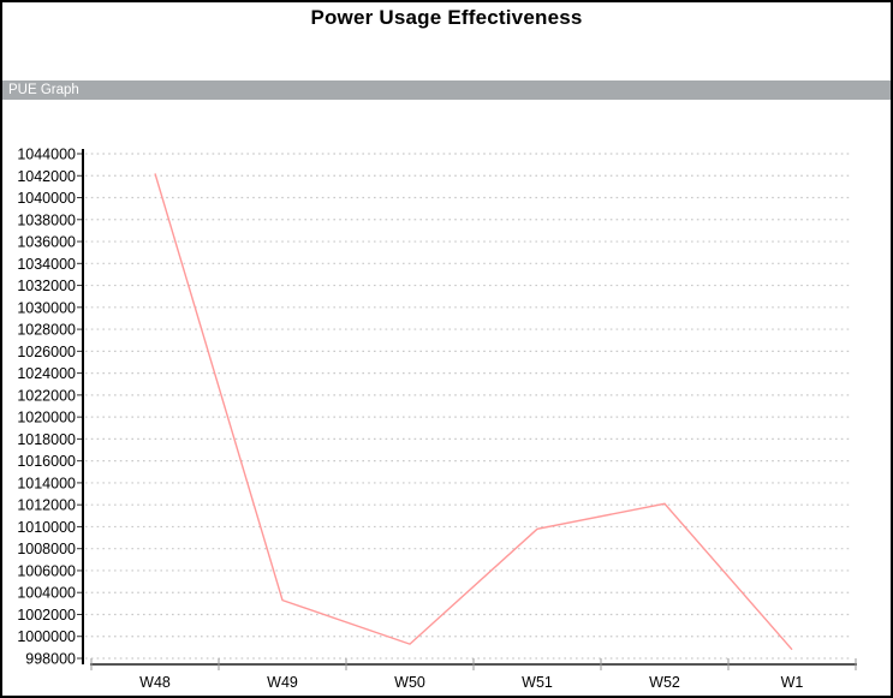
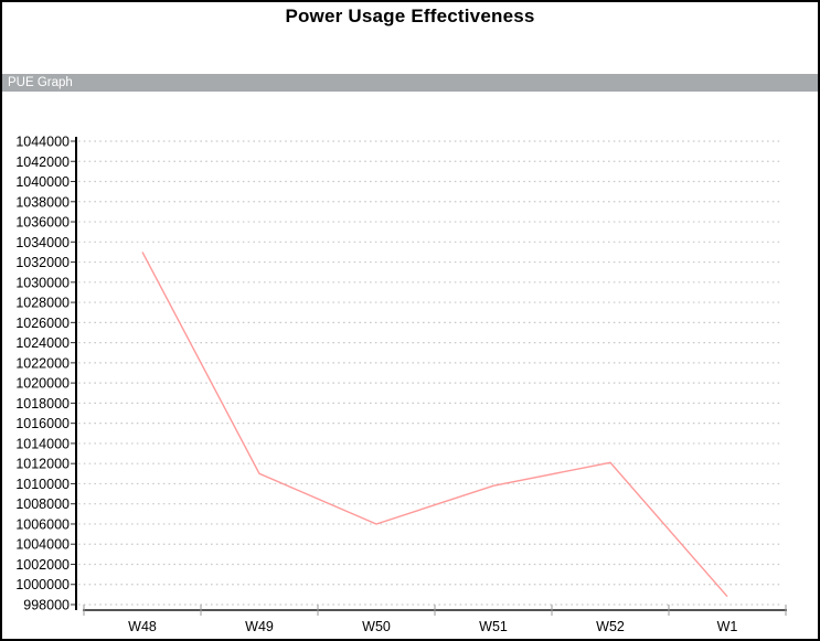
W48: 1042000 -> 1033000
W49: 1003000 -> 1011000
W50: 999000 -> 1006000
